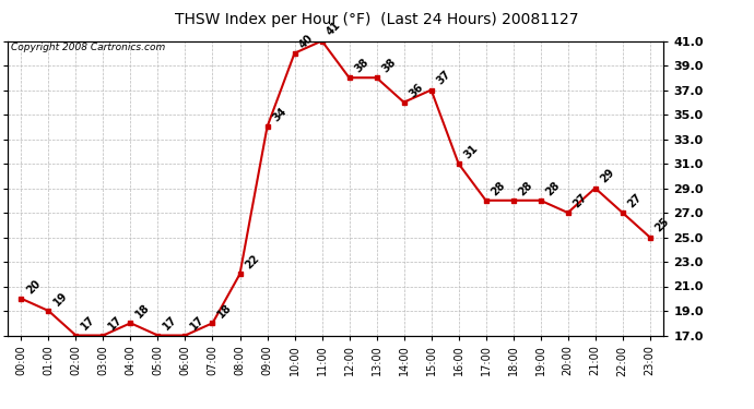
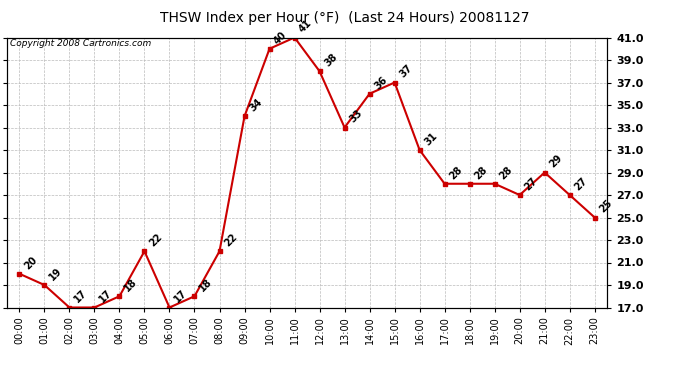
05:00: 17 -> 22
13:00: 38 -> 33
